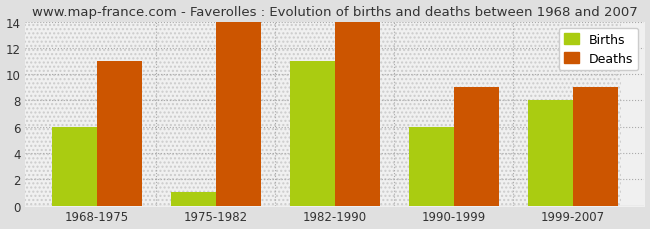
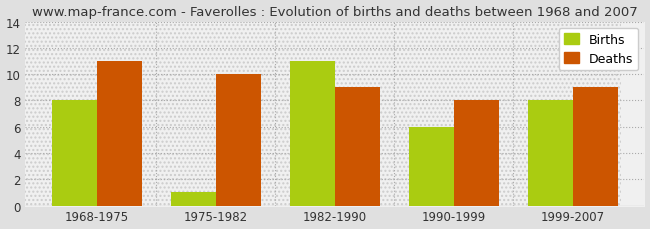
Births/1968-1975: 6 -> 8
Deaths/1975-1982: 14 -> 10
Deaths/1982-1990: 14 -> 9
Deaths/1990-1999: 9 -> 8
